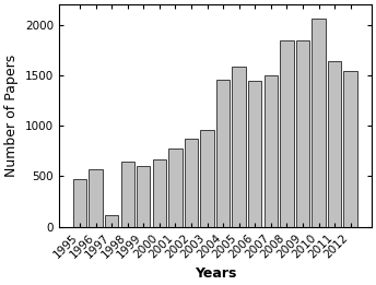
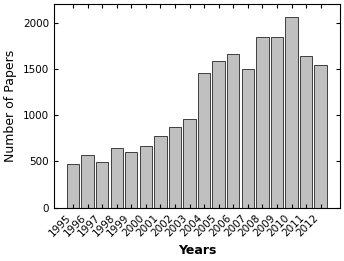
1997: 120 -> 490
2006: 1440 -> 1660
